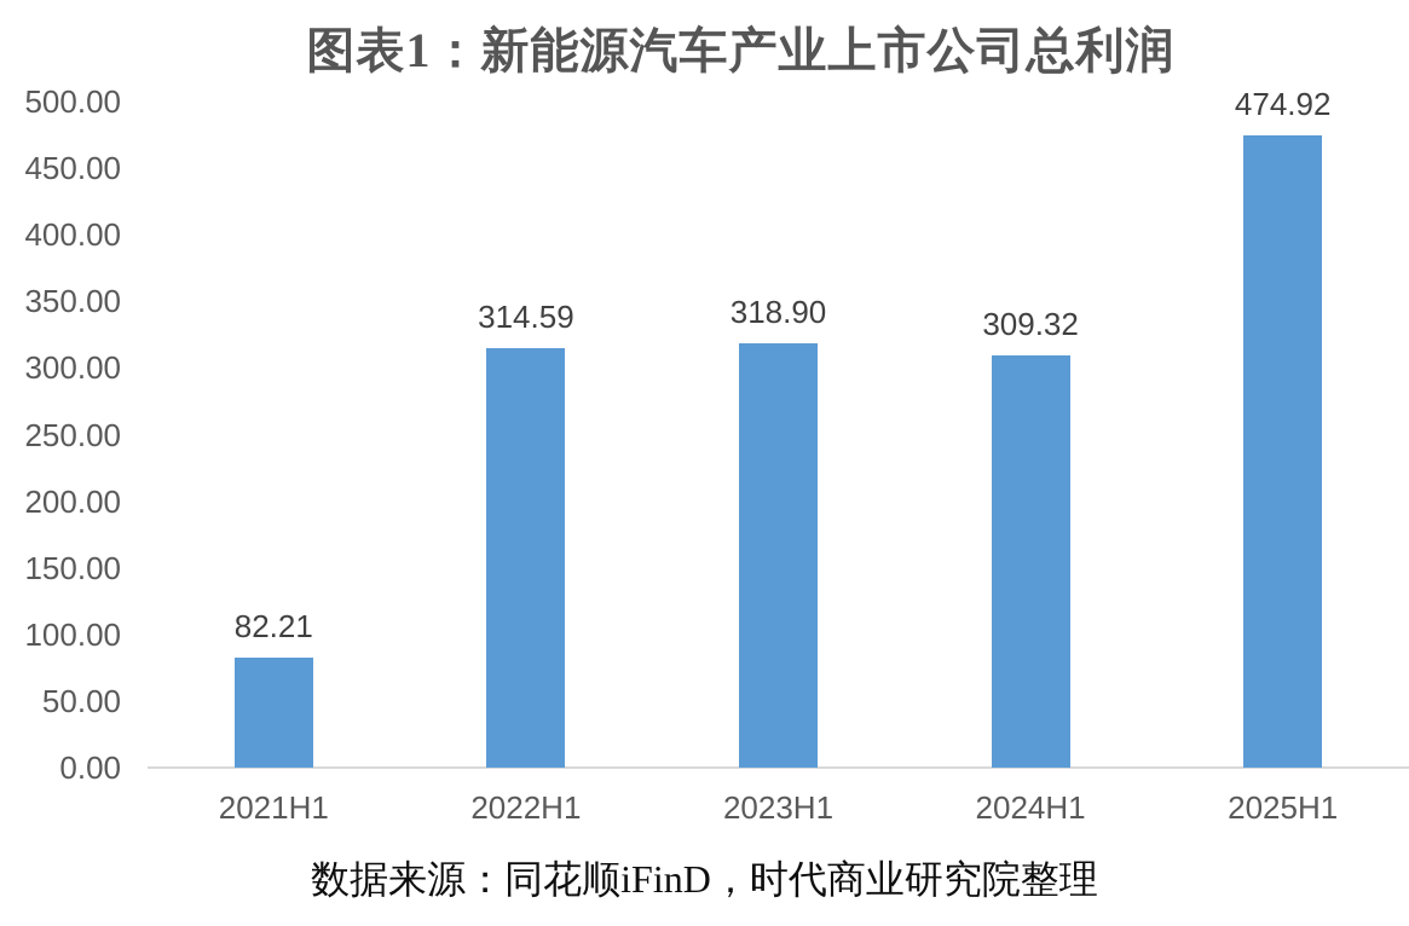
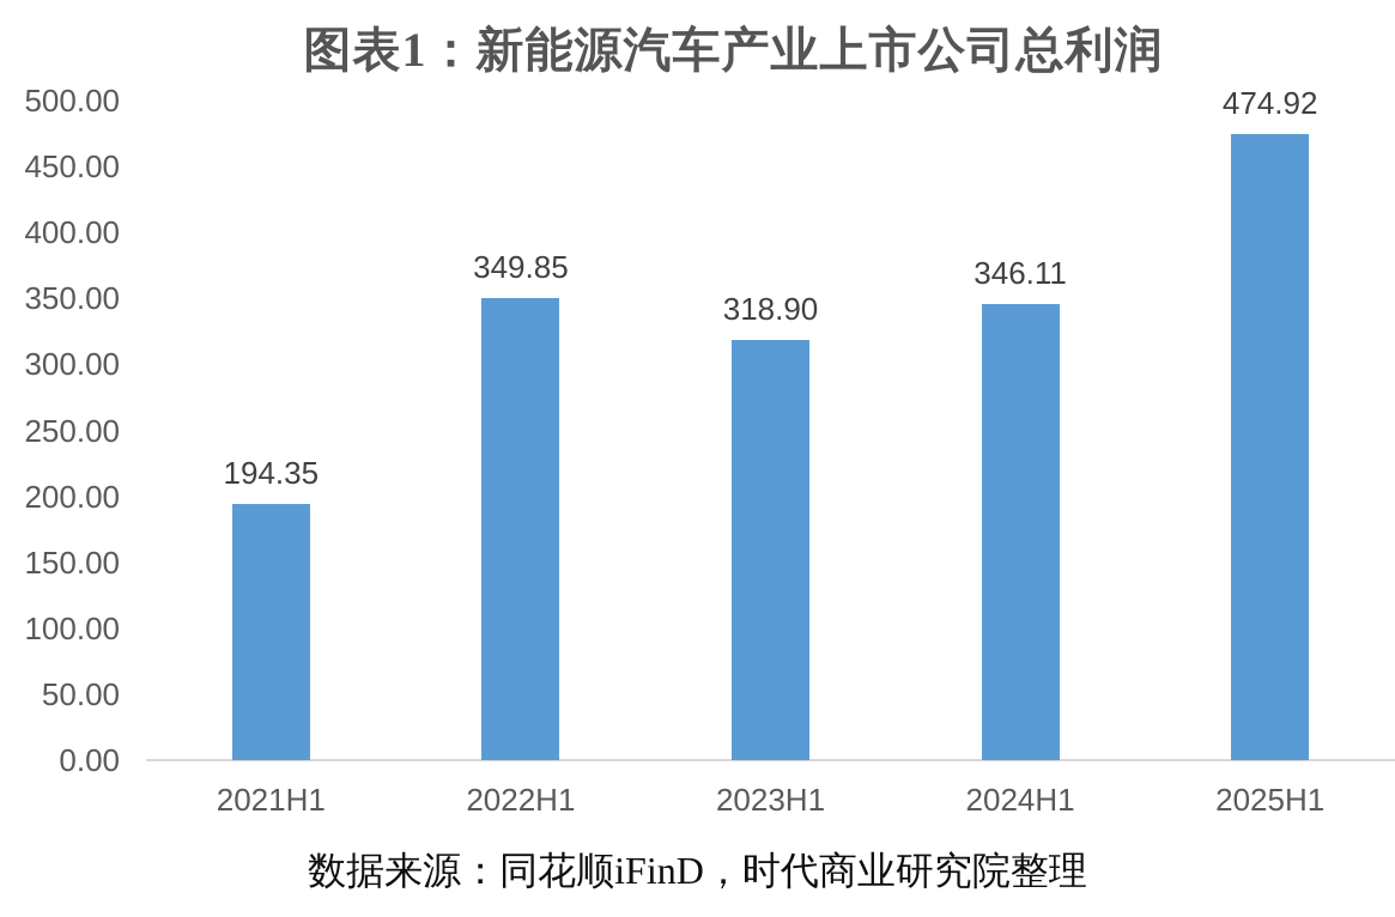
2021H1: 82.21 -> 194.35
2022H1: 314.59 -> 349.85
2024H1: 309.32 -> 346.11
